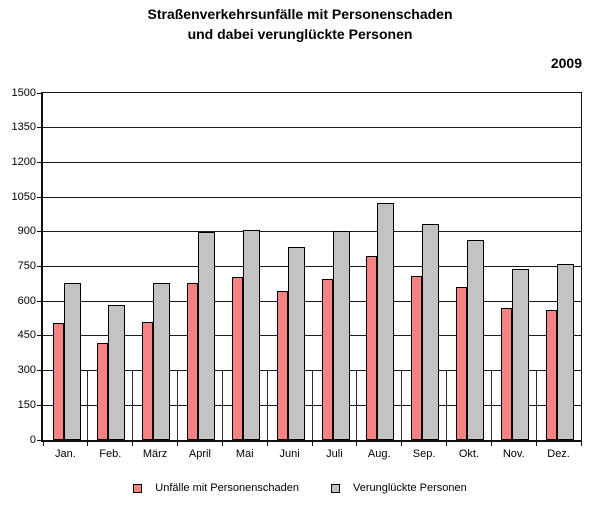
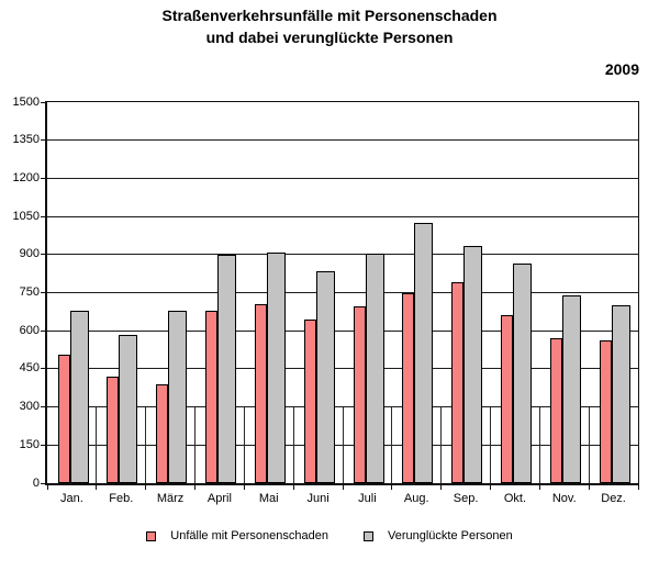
Unfälle mit Personenschaden/März: 510 -> 390
Unfälle mit Personenschaden/Aug.: 800 -> 750
Unfälle mit Personenschaden/Sep.: 710 -> 790
Verunglückte Personen/Dez.: 760 -> 700
